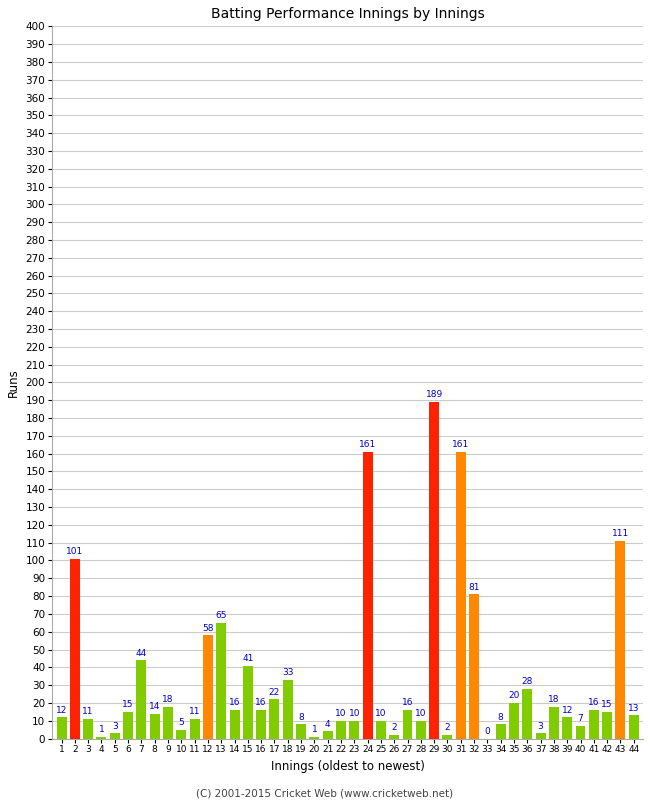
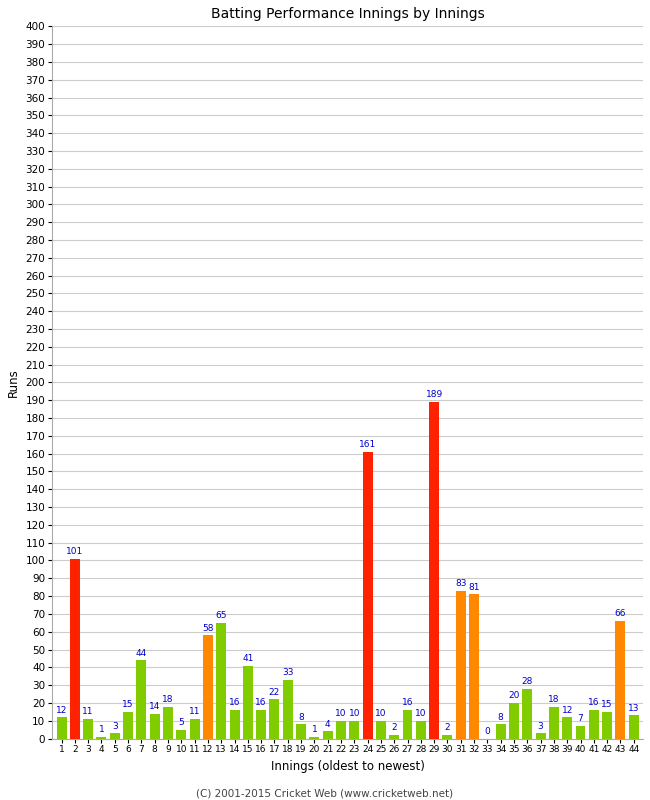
31: 161 -> 83
43: 111 -> 66
